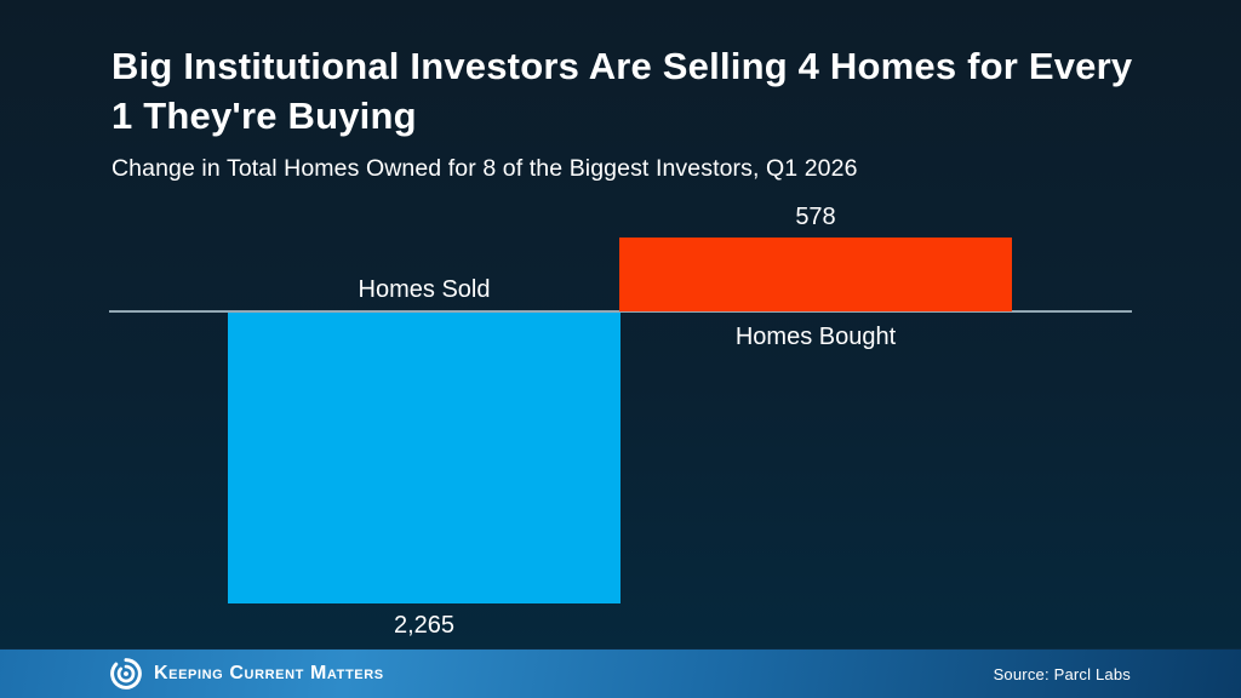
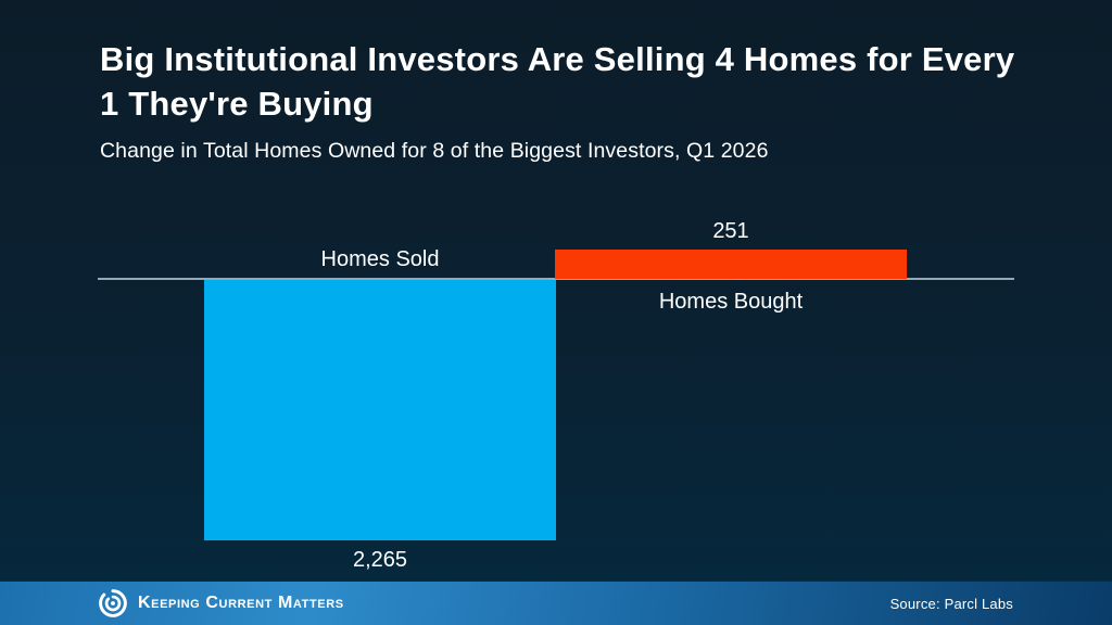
Homes Bought: 578 -> 251
